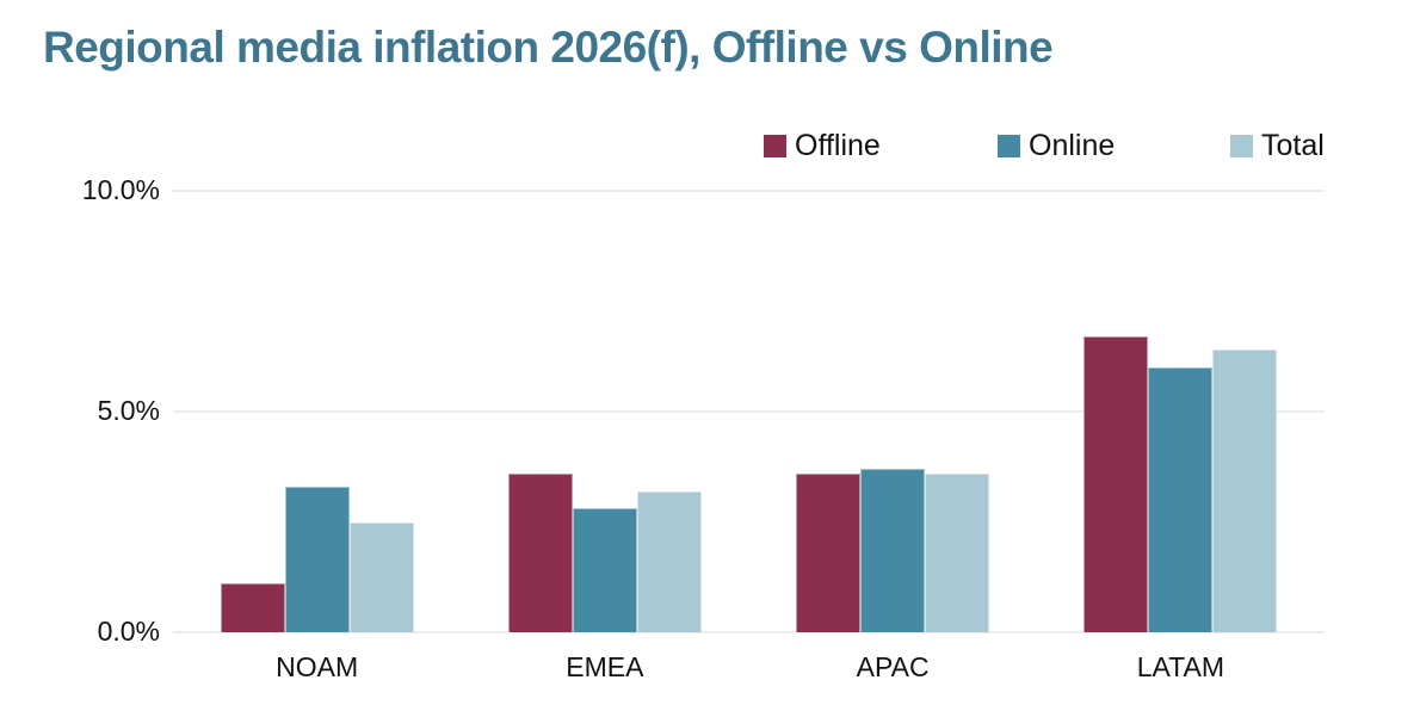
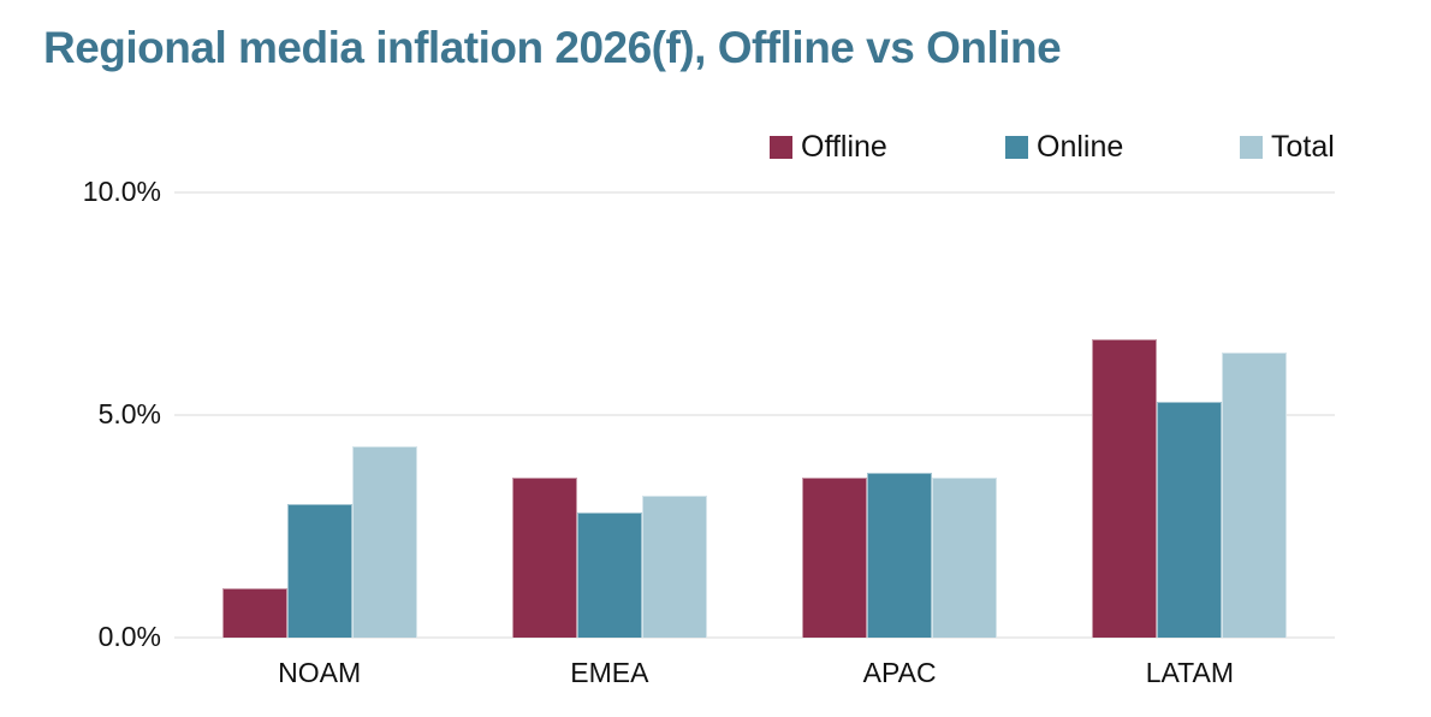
Online/NOAM: 3.3% -> 3.0%
Total/NOAM: 2.5% -> 4.3%
Online/LATAM: 6.0% -> 5.3%
